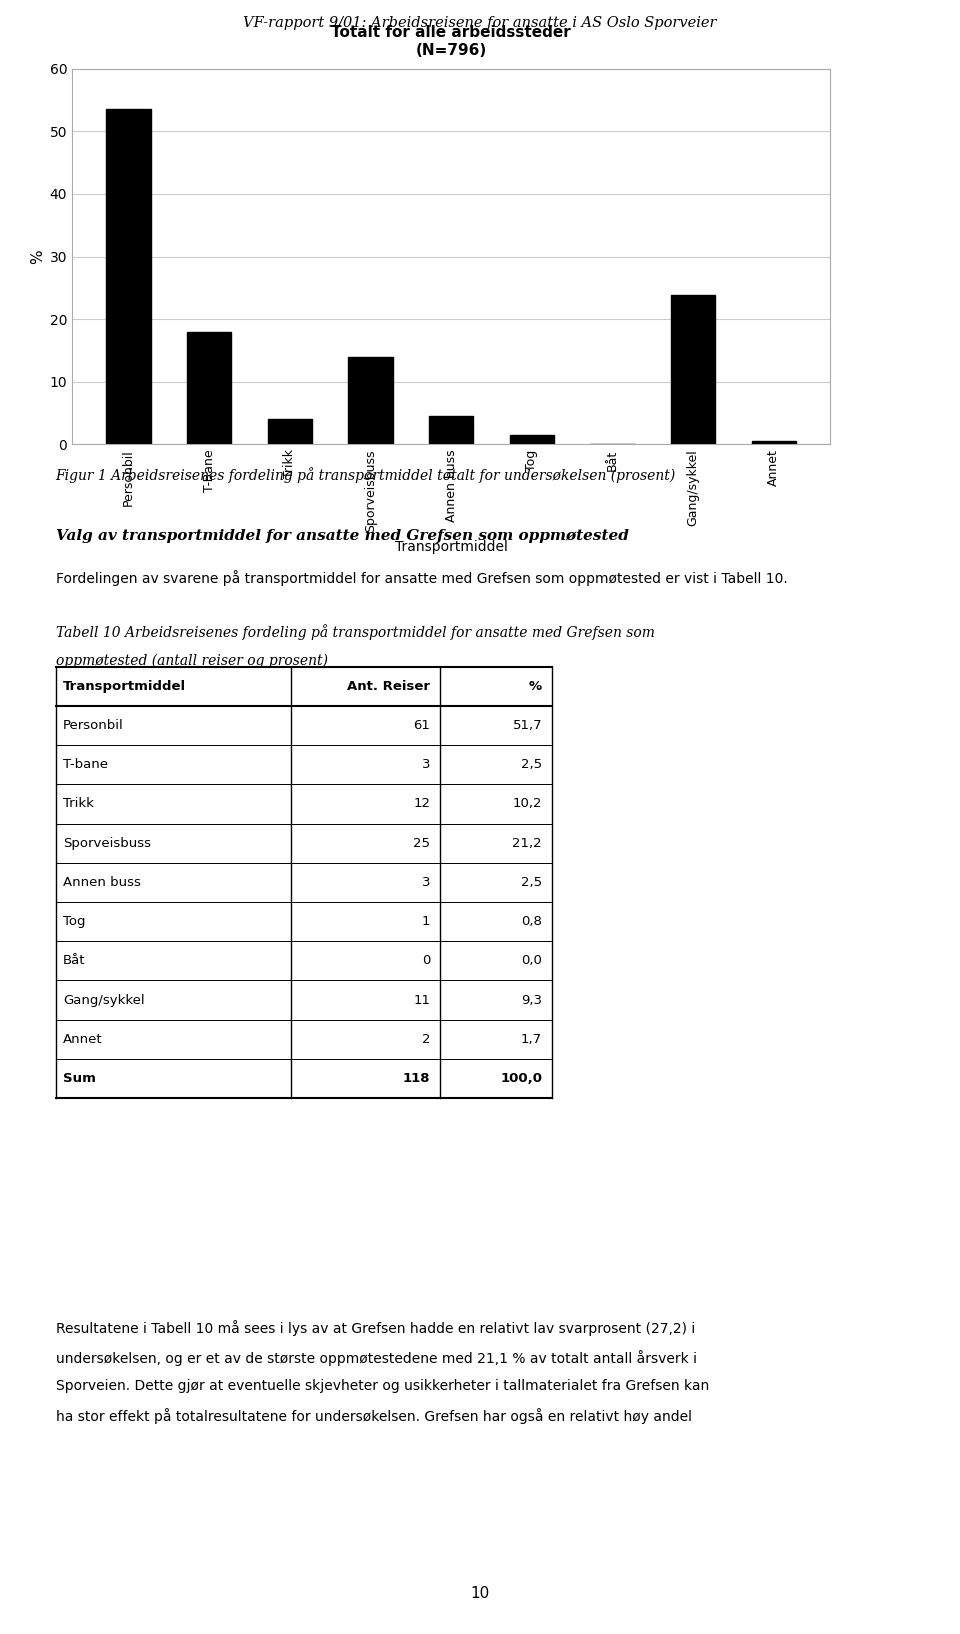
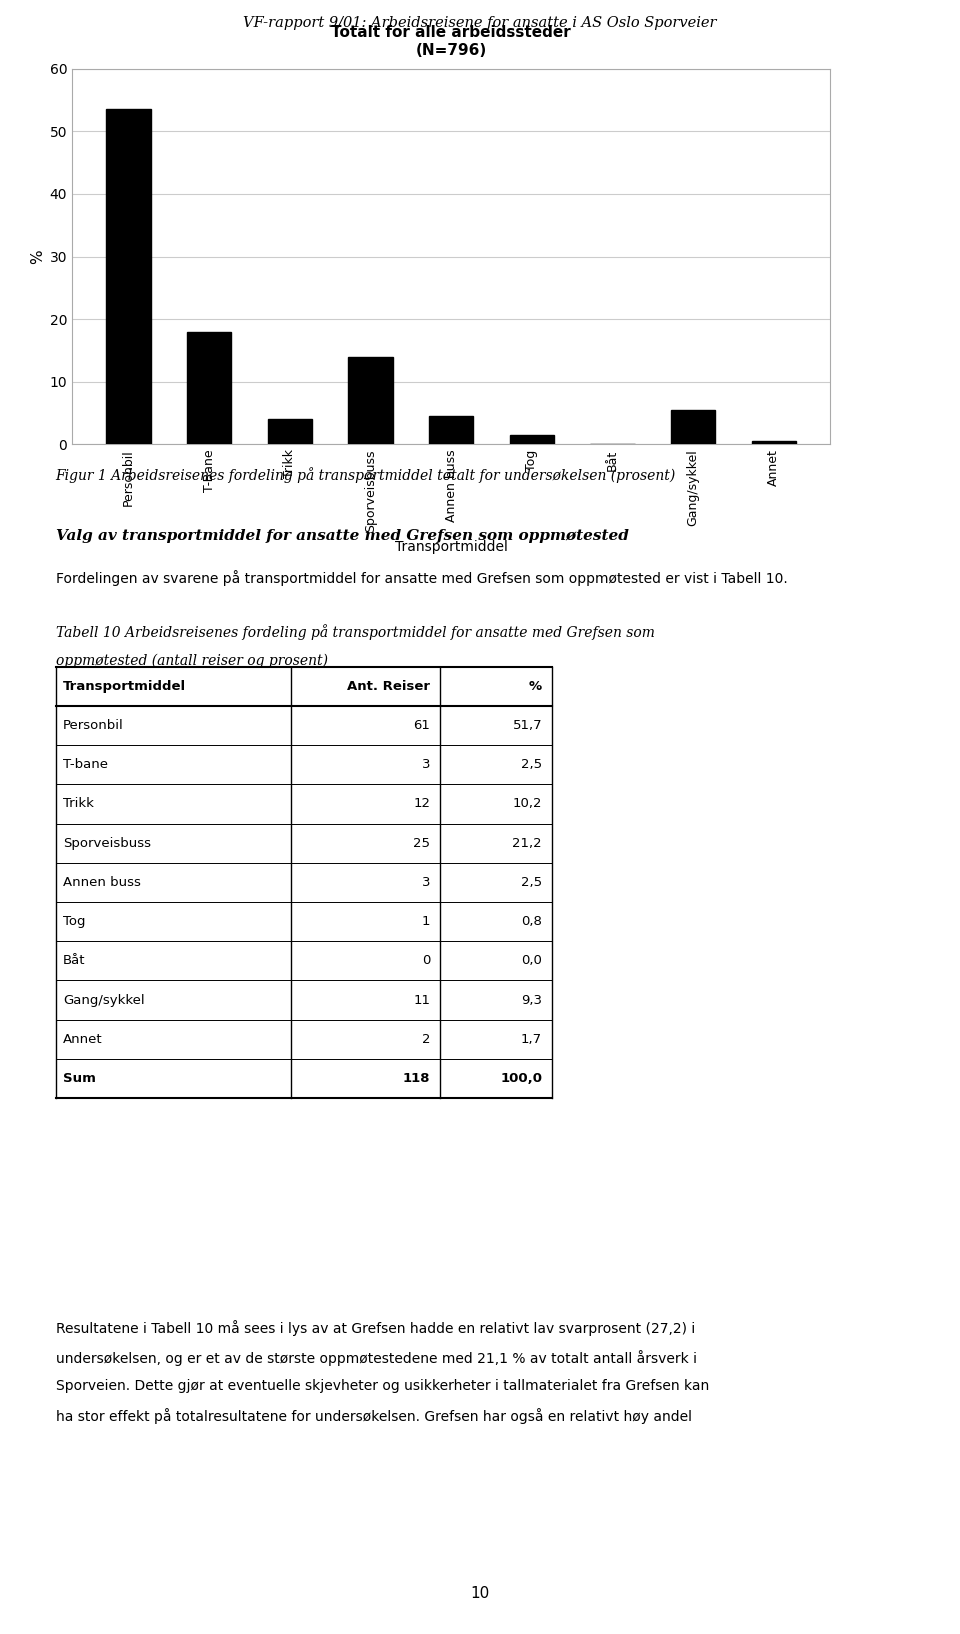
Gang/sykkel: 23.8 -> 5.5
